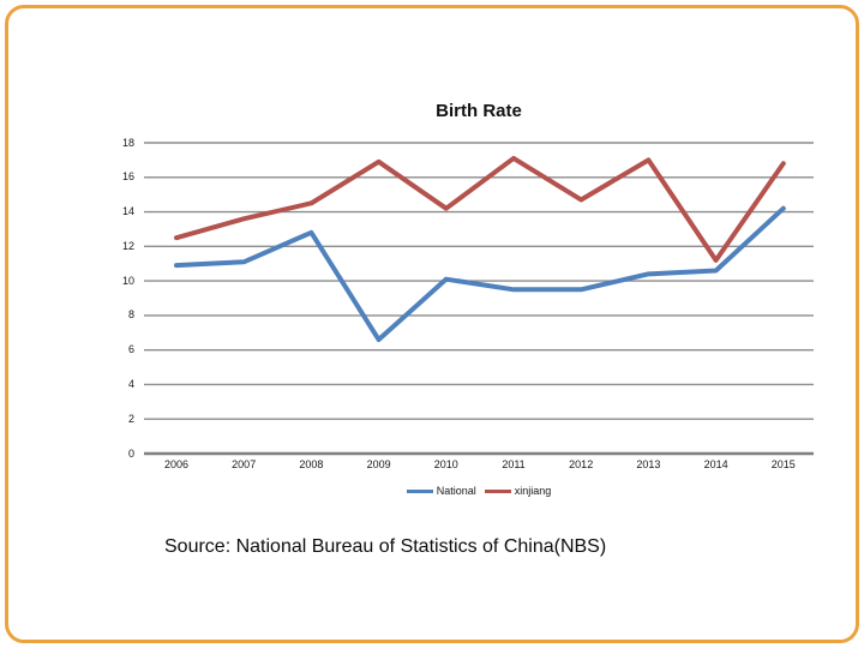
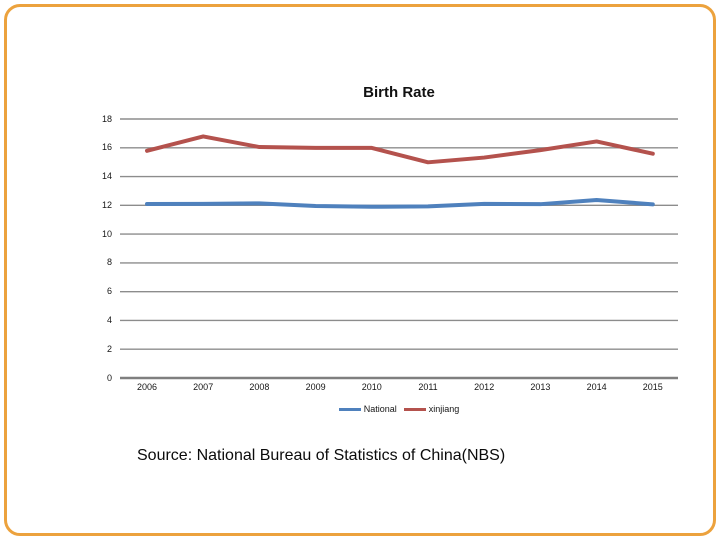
National/2006: 10.9 -> 12.1
xinjiang/2006: 12.5 -> 15.8
National/2007: 11.1 -> 12.1
xinjiang/2007: 13.6 -> 16.8
National/2008: 12.8 -> 12.1
xinjiang/2008: 14.5 -> 16.1
National/2009: 6.6 -> 11.9
xinjiang/2009: 16.9 -> 16.0
National/2010: 10.1 -> 11.9
xinjiang/2010: 14.2 -> 16.0
National/2011: 9.5 -> 11.9
xinjiang/2011: 17.1 -> 15.0
National/2012: 9.5 -> 12.1
xinjiang/2012: 14.7 -> 15.3
National/2013: 10.4 -> 12.1
xinjiang/2013: 17.0 -> 15.8
National/2014: 10.6 -> 12.4
xinjiang/2014: 11.2 -> 16.4
National/2015: 14.2 -> 12.1
xinjiang/2015: 16.8 -> 15.6
